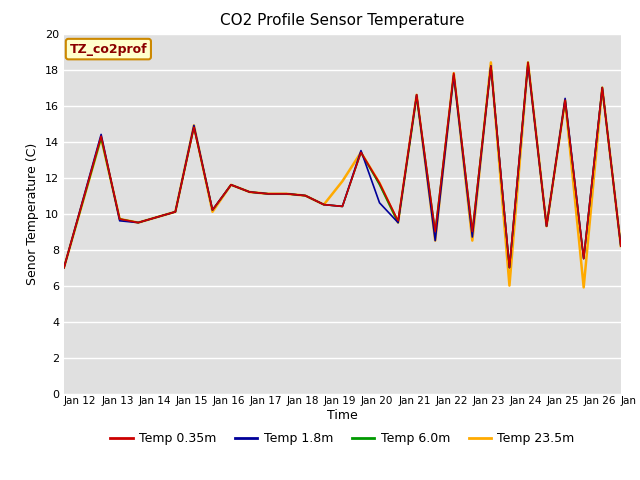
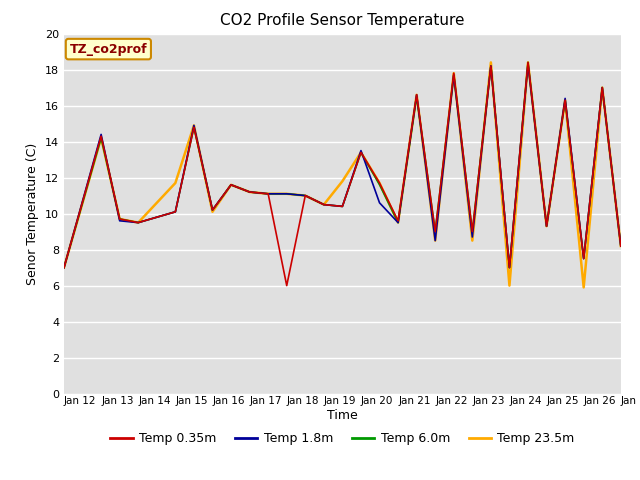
Temp 23.5m/Jan 15: 10.1 -> 11.7
Temp 0.35m/Jan 18: 11.1 -> 6.0
